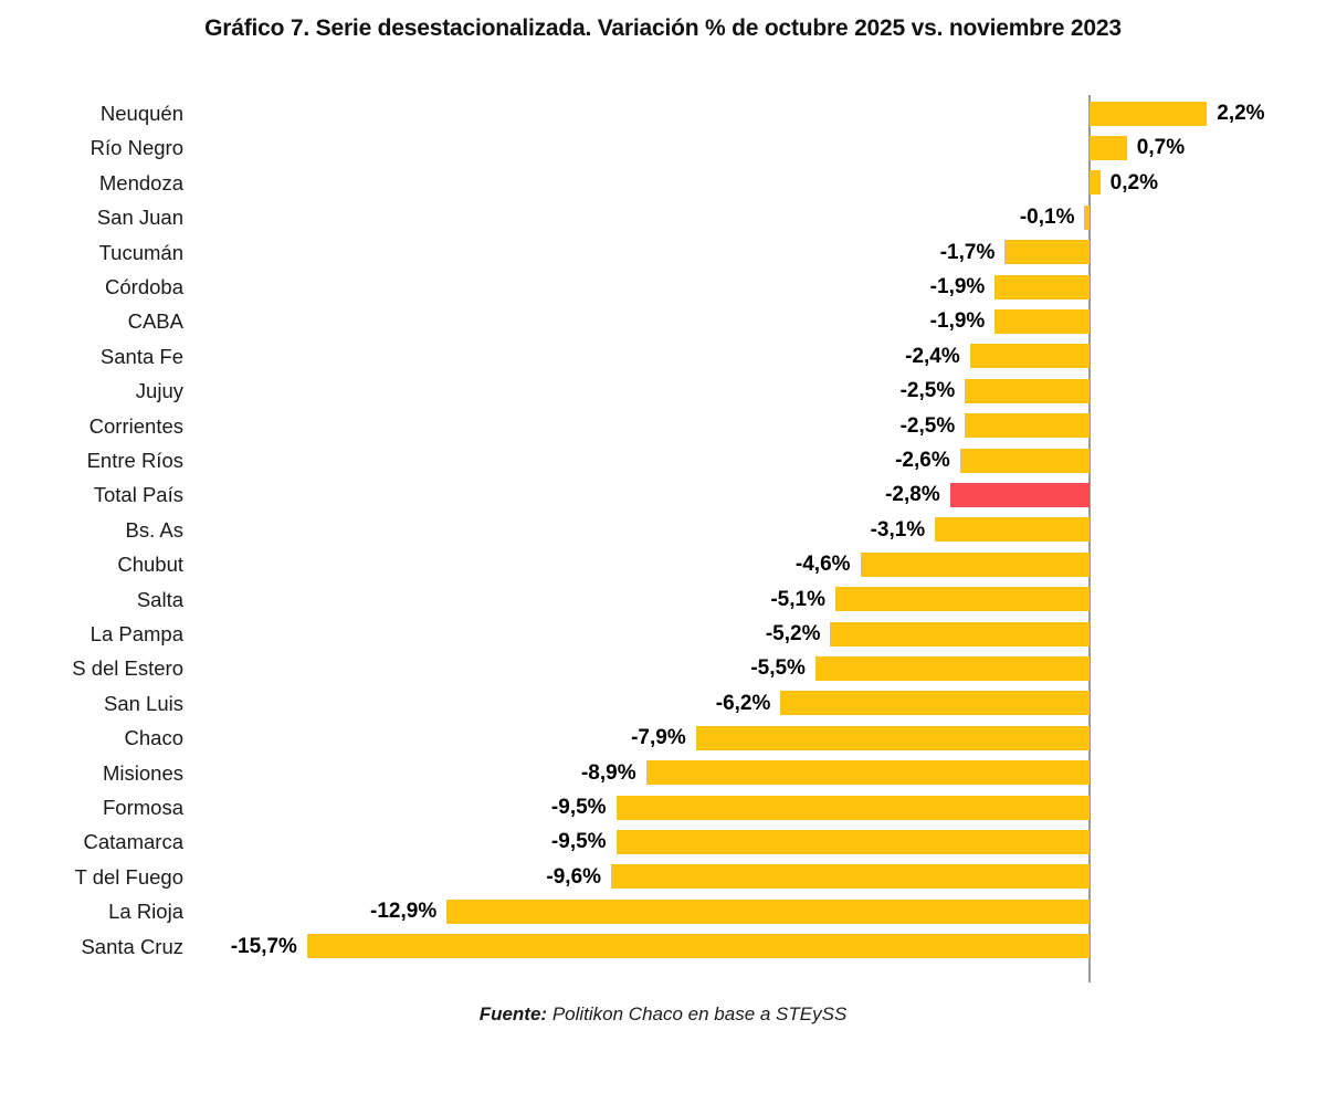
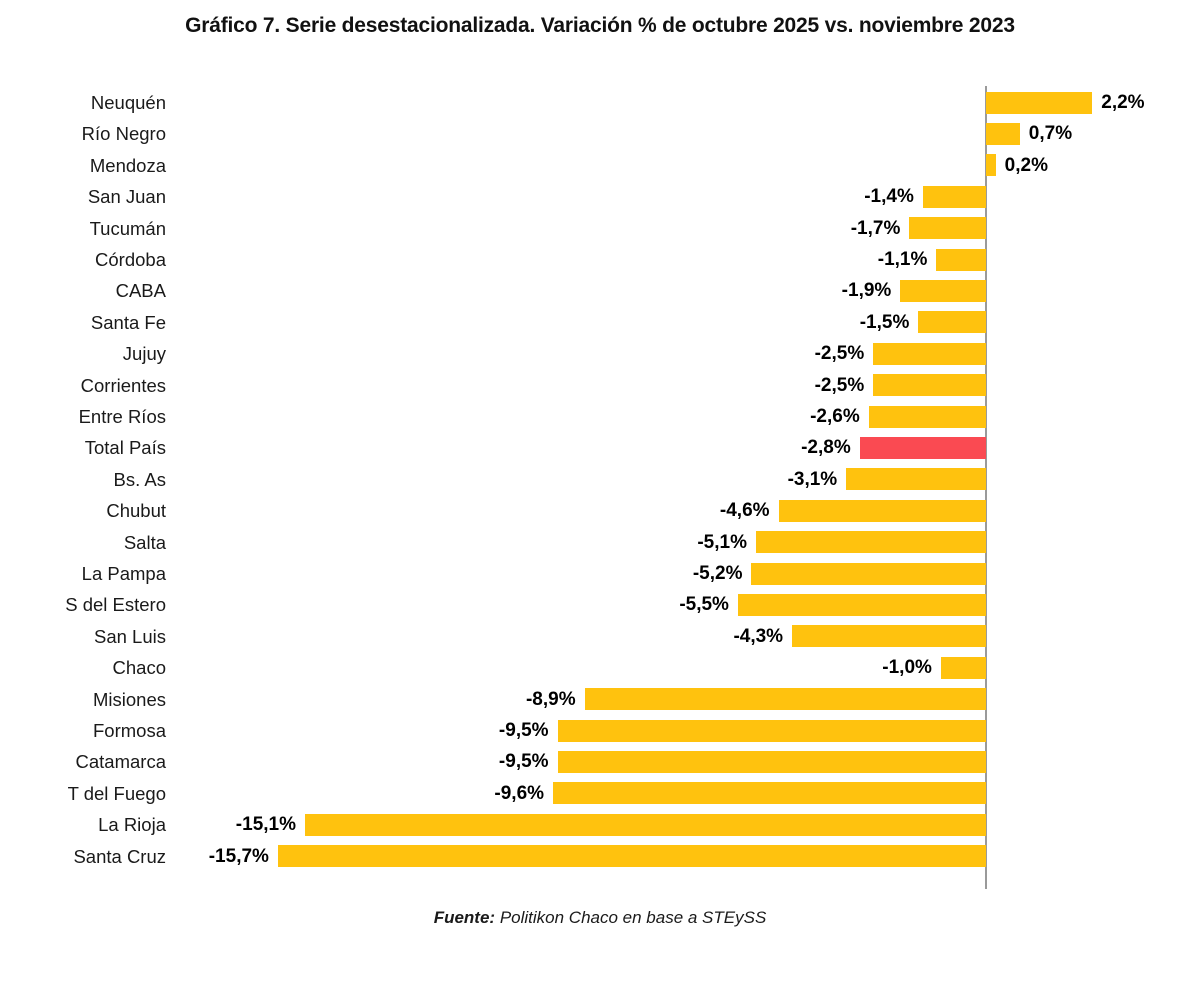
San Juan: -0,1% -> -1,4%
Córdoba: -1,9% -> -1,1%
Santa Fe: -2,4% -> -1,5%
San Luis: -6,2% -> -4,3%
Chaco: -7,9% -> -1,0%
La Rioja: -12,9% -> -15,1%
